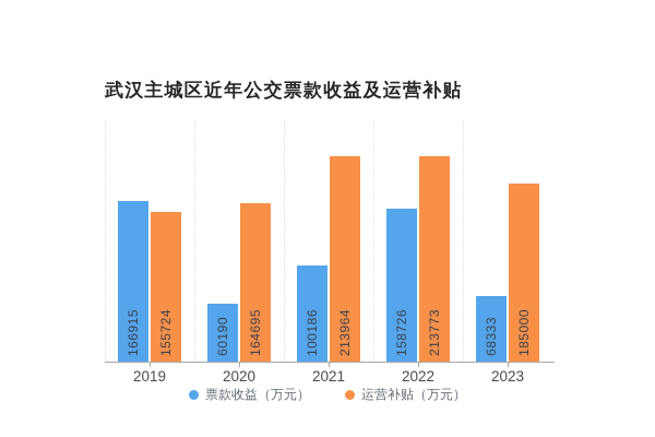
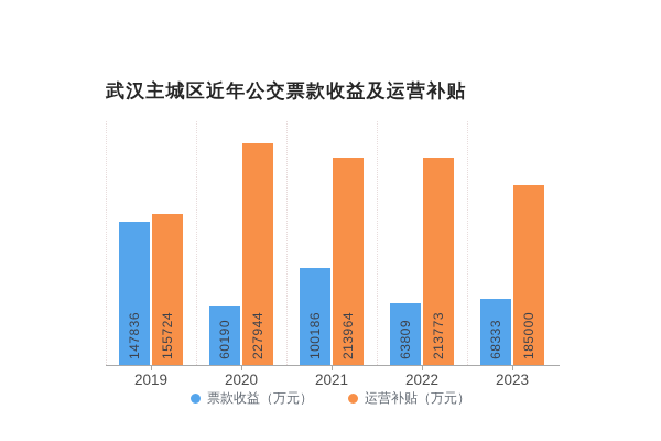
票款收益（万元）/2019: 166915 -> 147836
运营补贴（万元）/2020: 164695 -> 227944
票款收益（万元）/2022: 158726 -> 63809
